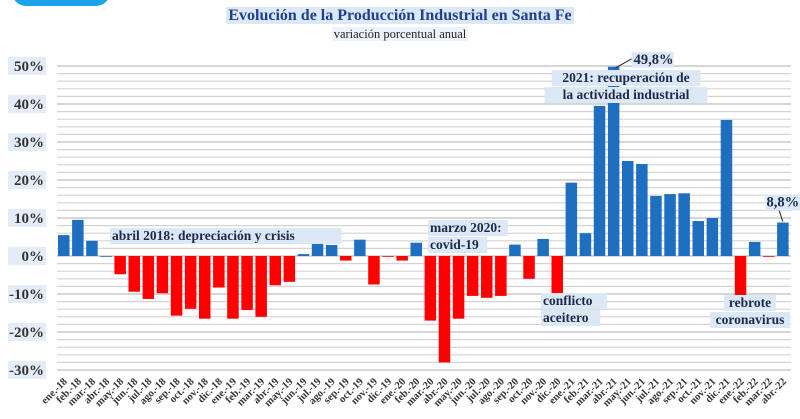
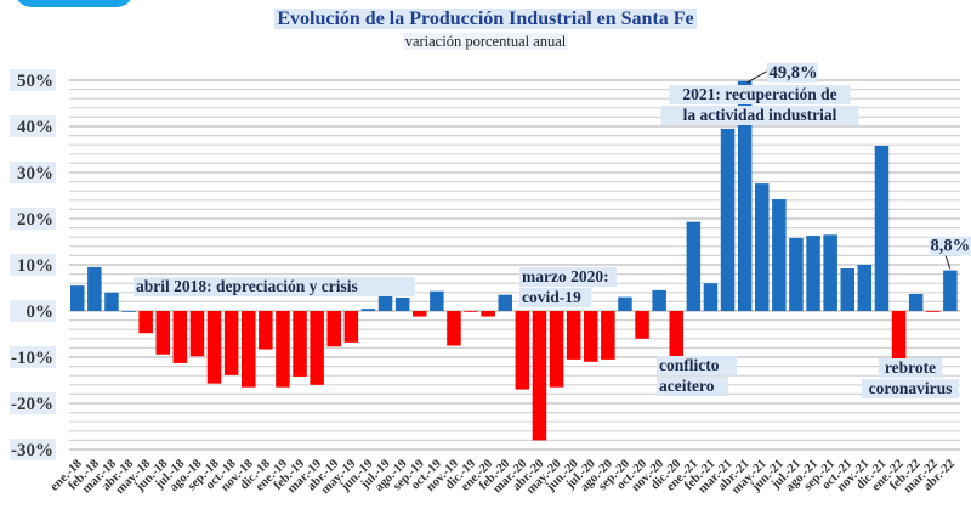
may.-21: 25% -> 28%
